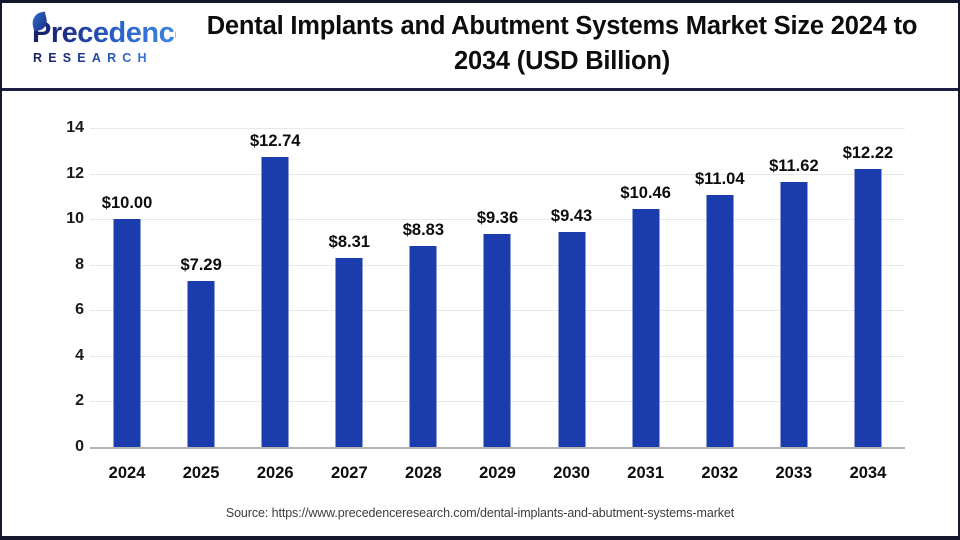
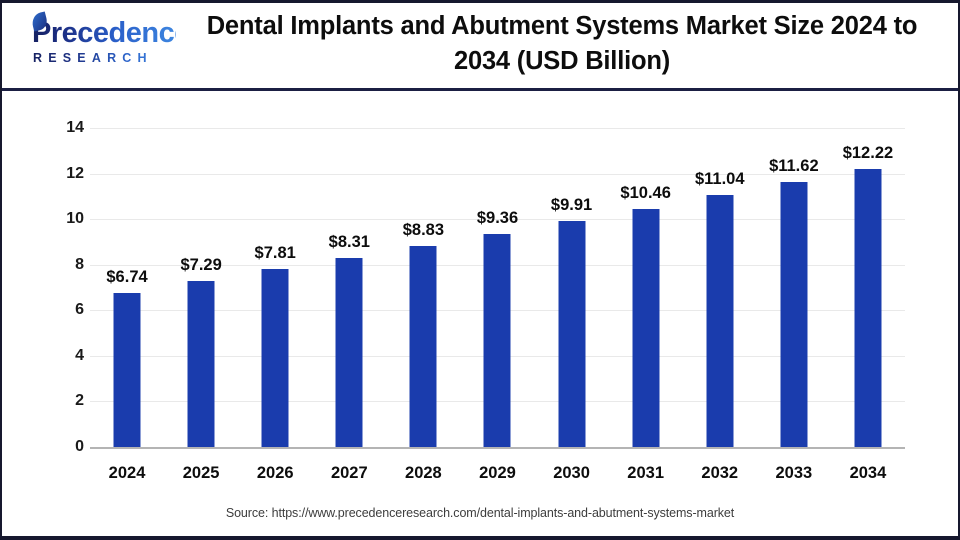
2024: $10.00 -> $6.74
2026: $12.74 -> $7.81
2030: $9.43 -> $9.91
